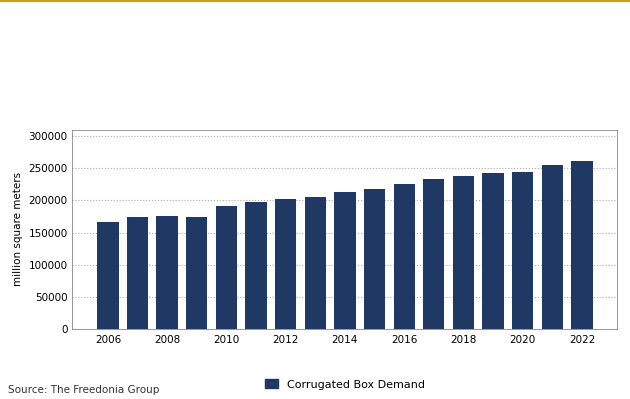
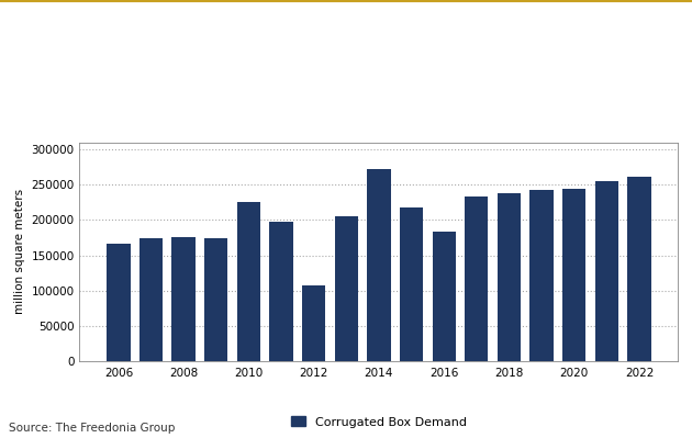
2010: 191000 -> 226000
2012: 202000 -> 108000
2014: 213000 -> 272000
2016: 225000 -> 184000
